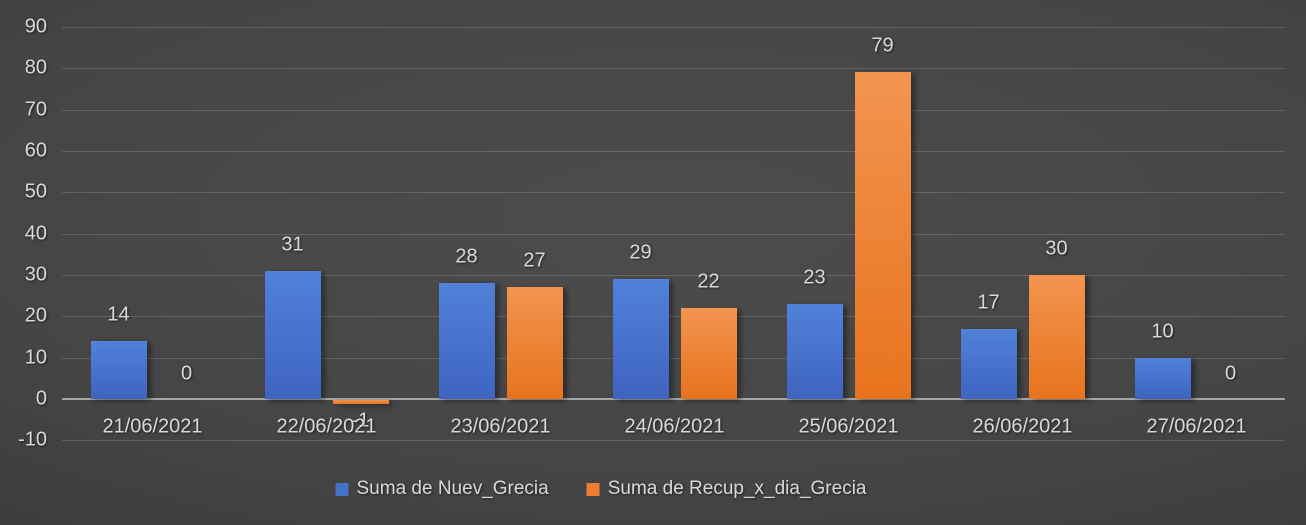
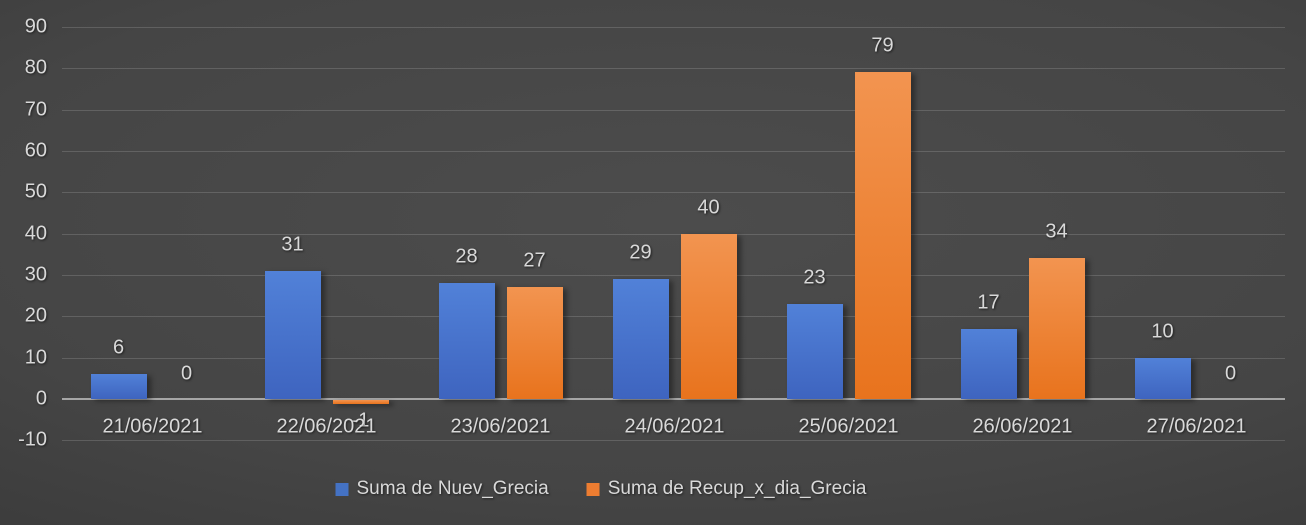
Suma de Nuev_Grecia/21/06/2021: 14 -> 6
Suma de Recup_x_dia_Grecia/24/06/2021: 22 -> 40
Suma de Recup_x_dia_Grecia/26/06/2021: 30 -> 34
